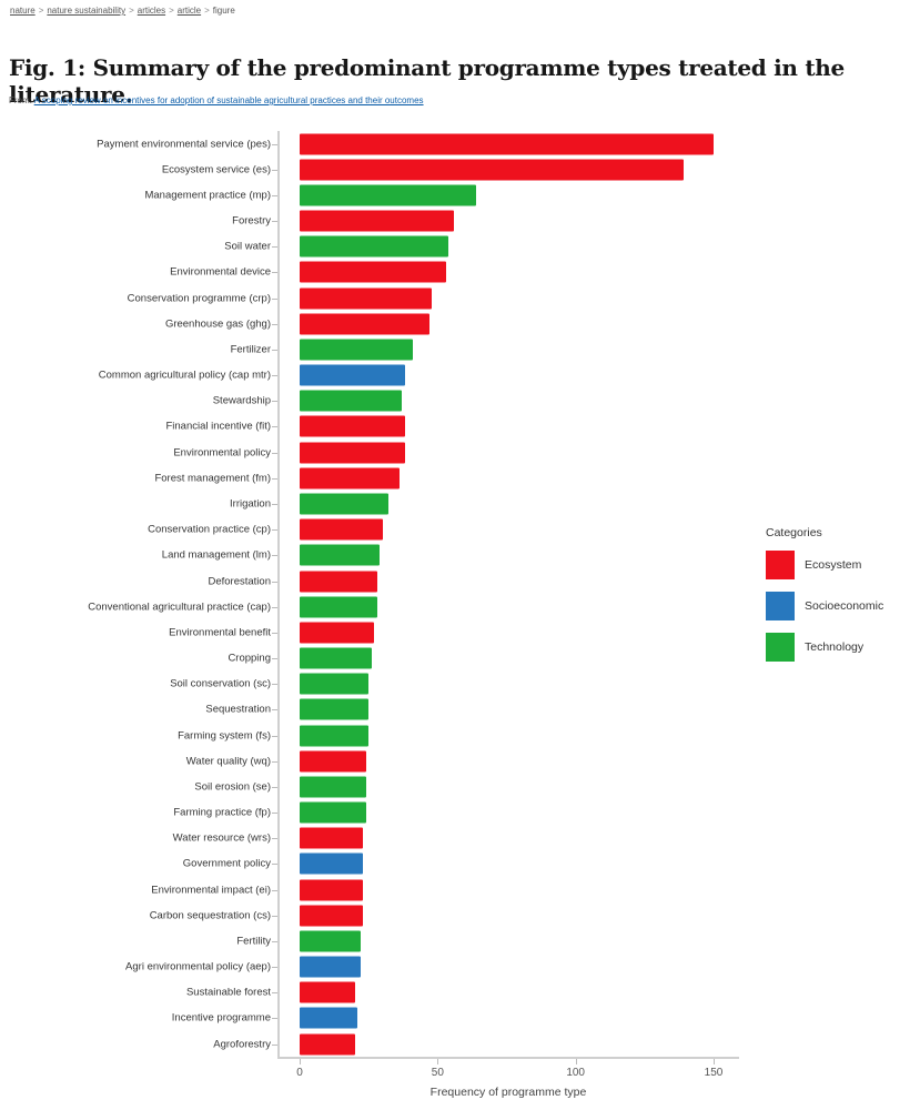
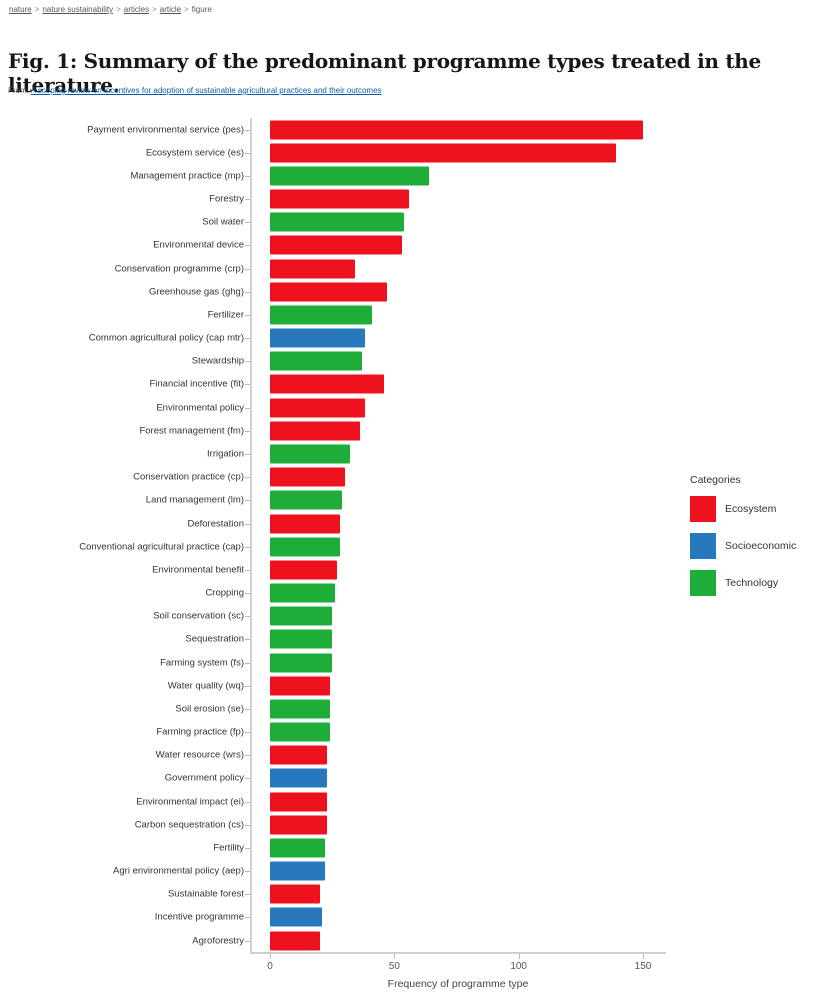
Conservation programme (crp): 48 -> 34
Financial incentive (fit): 38 -> 46
